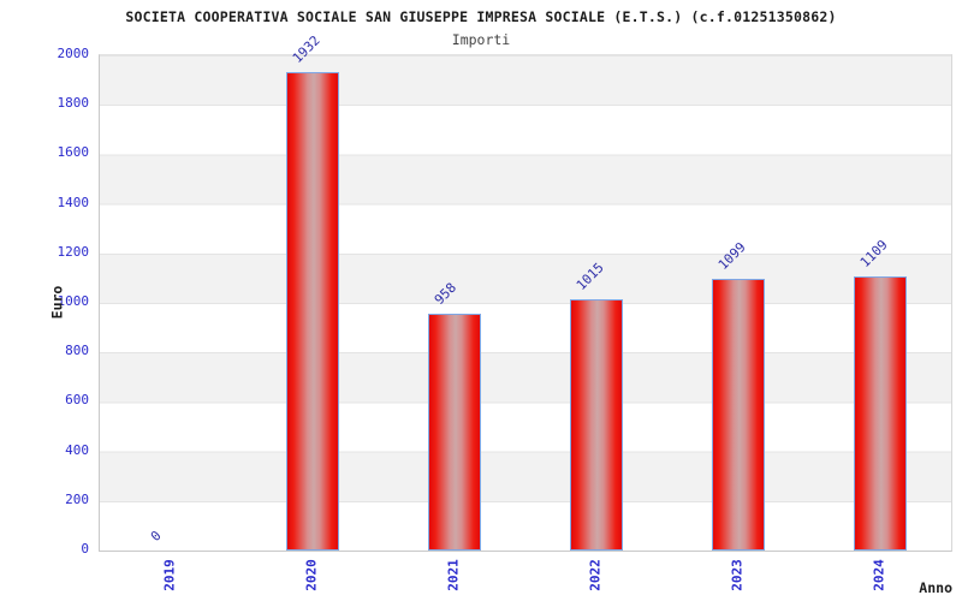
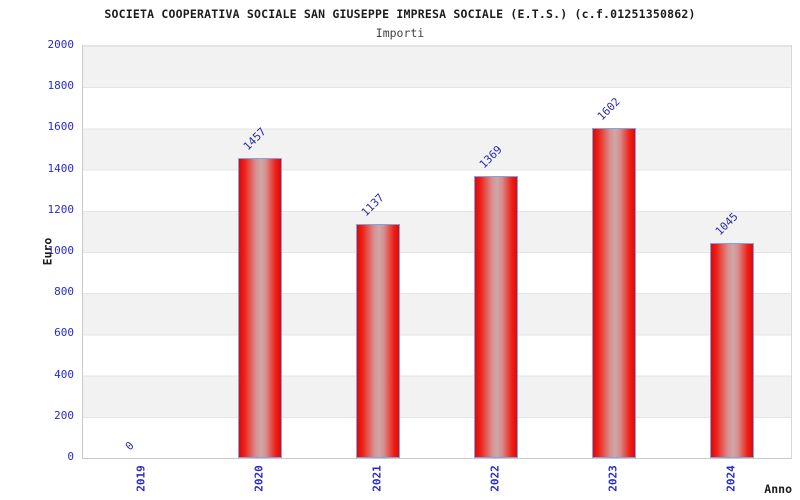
2020: 1932 -> 1457
2021: 958 -> 1137
2022: 1015 -> 1369
2023: 1099 -> 1602
2024: 1109 -> 1045
